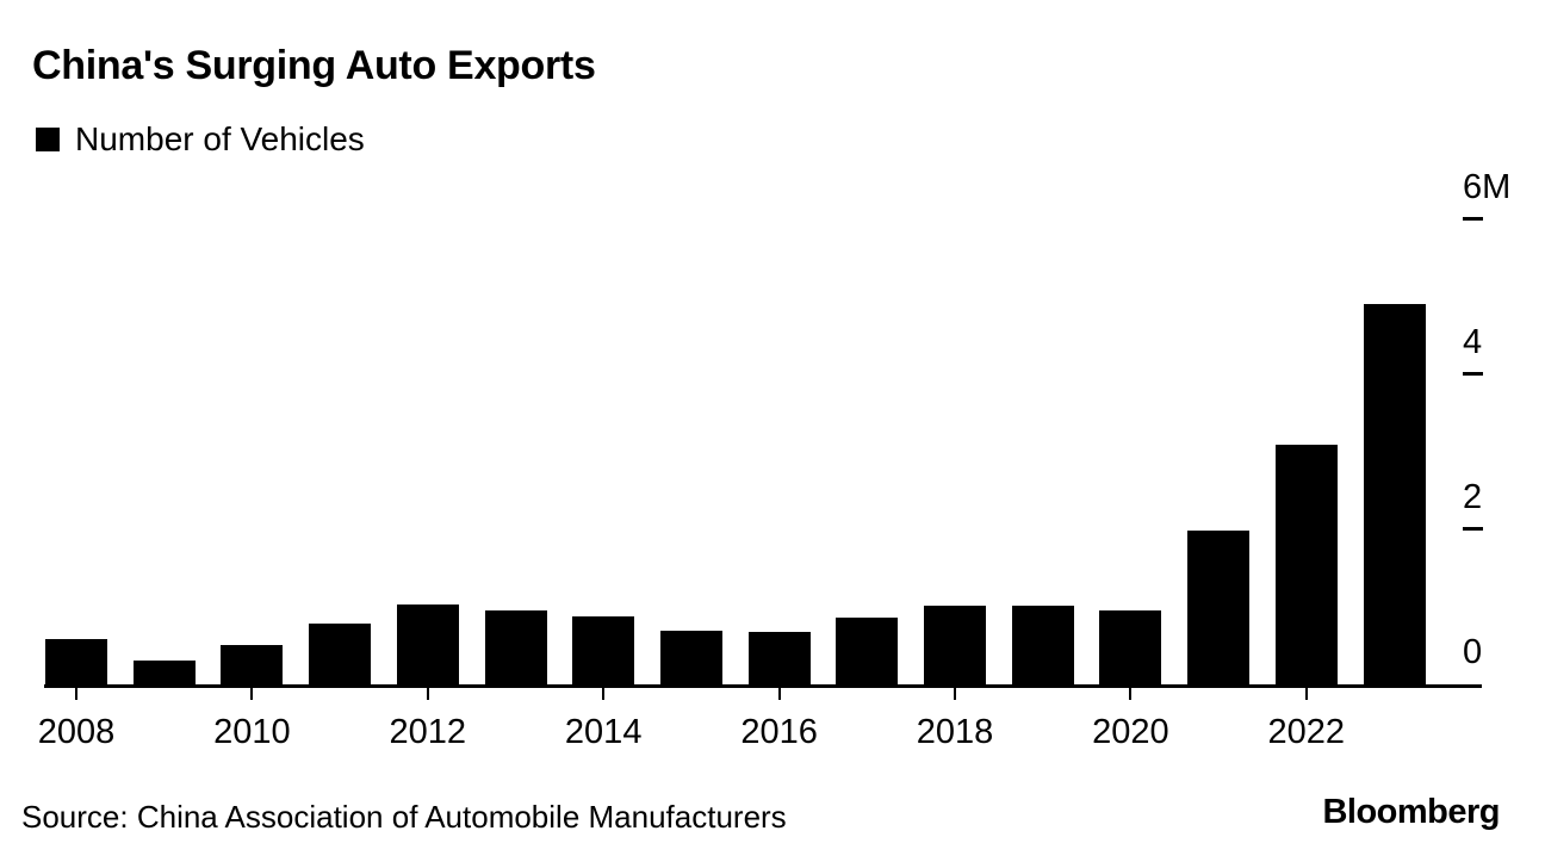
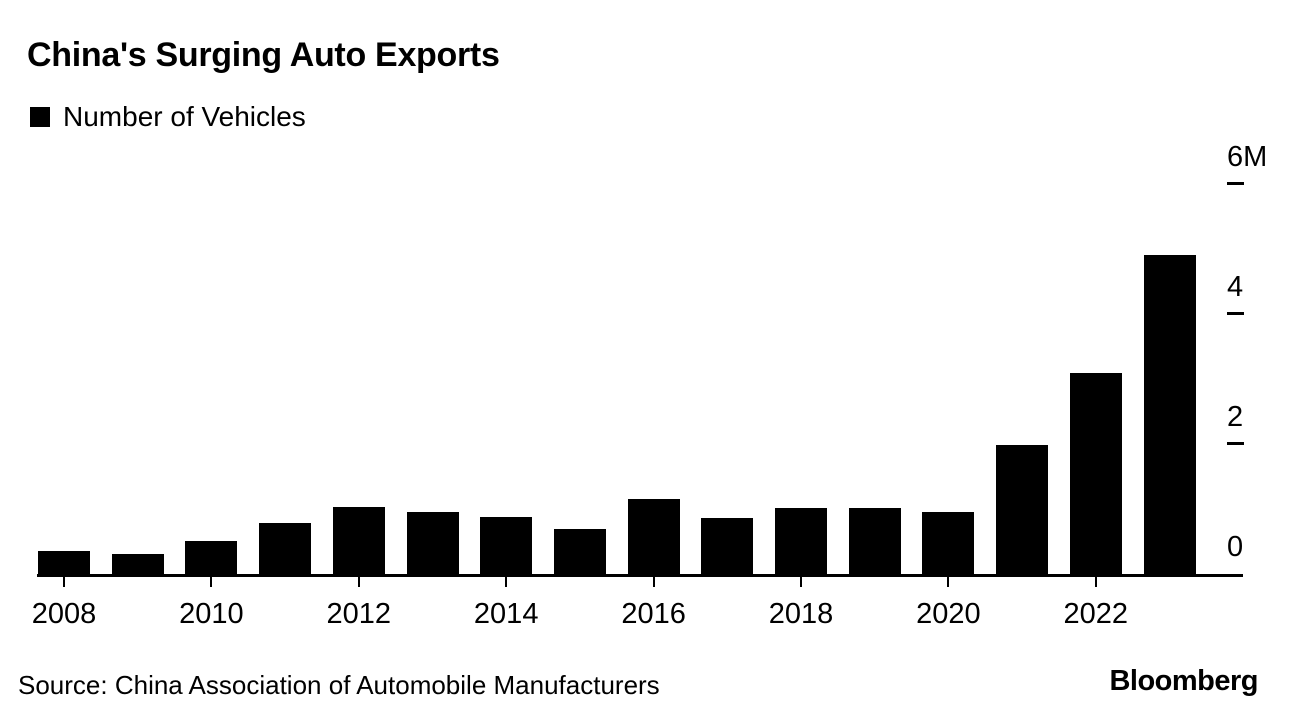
2008: 0.6M -> 0.4M
2016: 0.7M -> 1.2M
